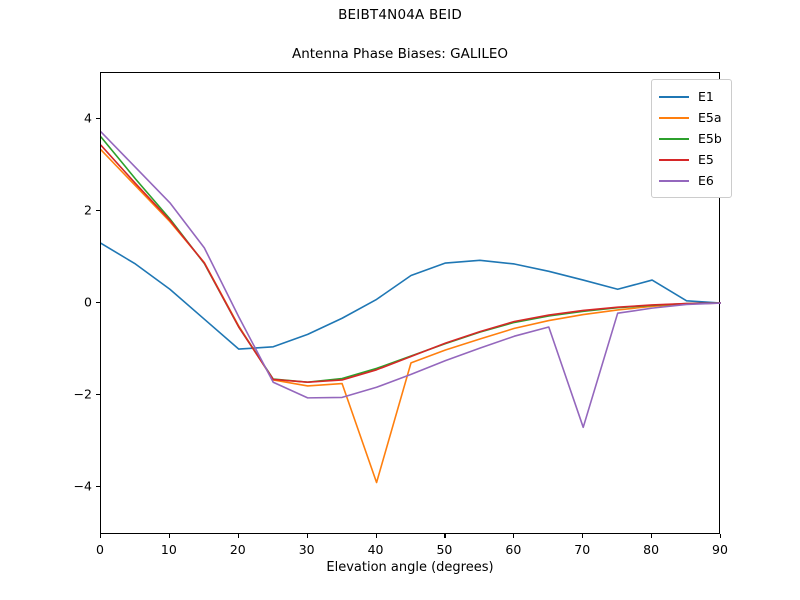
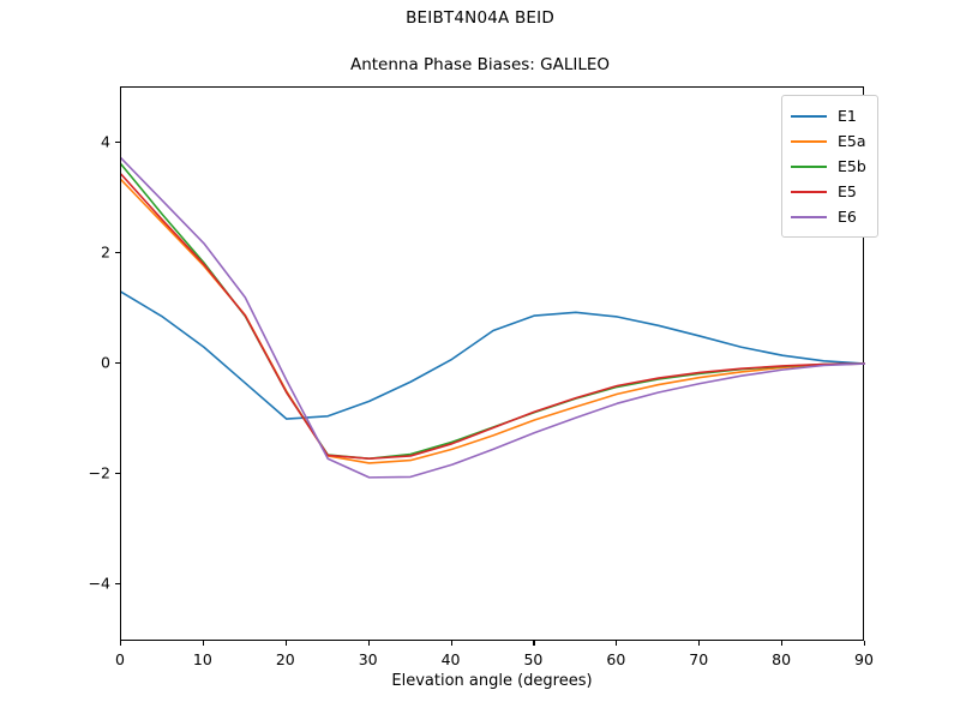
E5a/40: -3.9 -> -1.6
E6/70: -2.7 -> -0.4
E1/80: 0.5 -> 0.1
